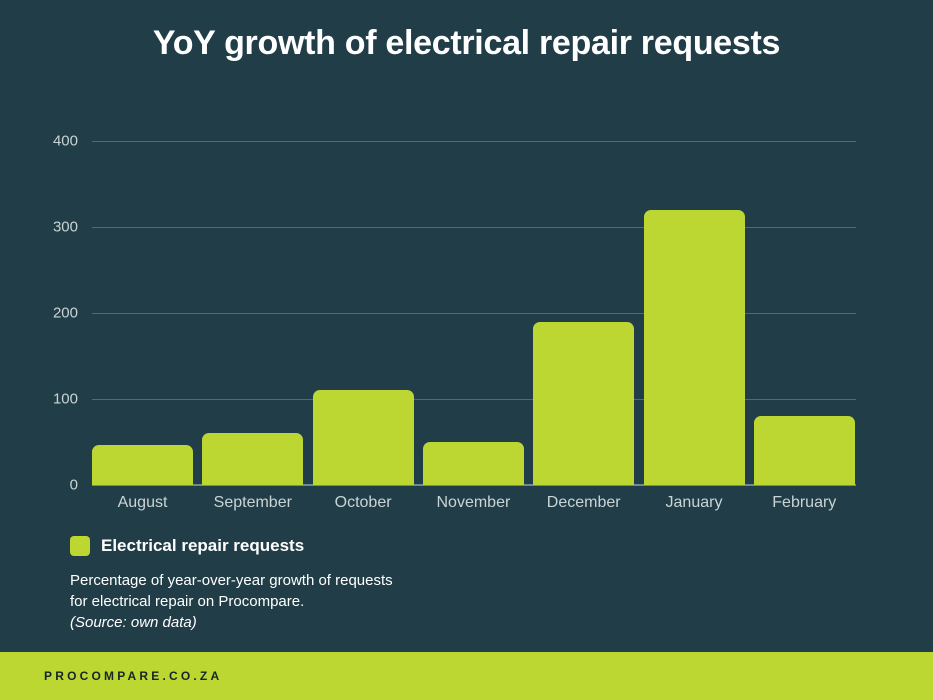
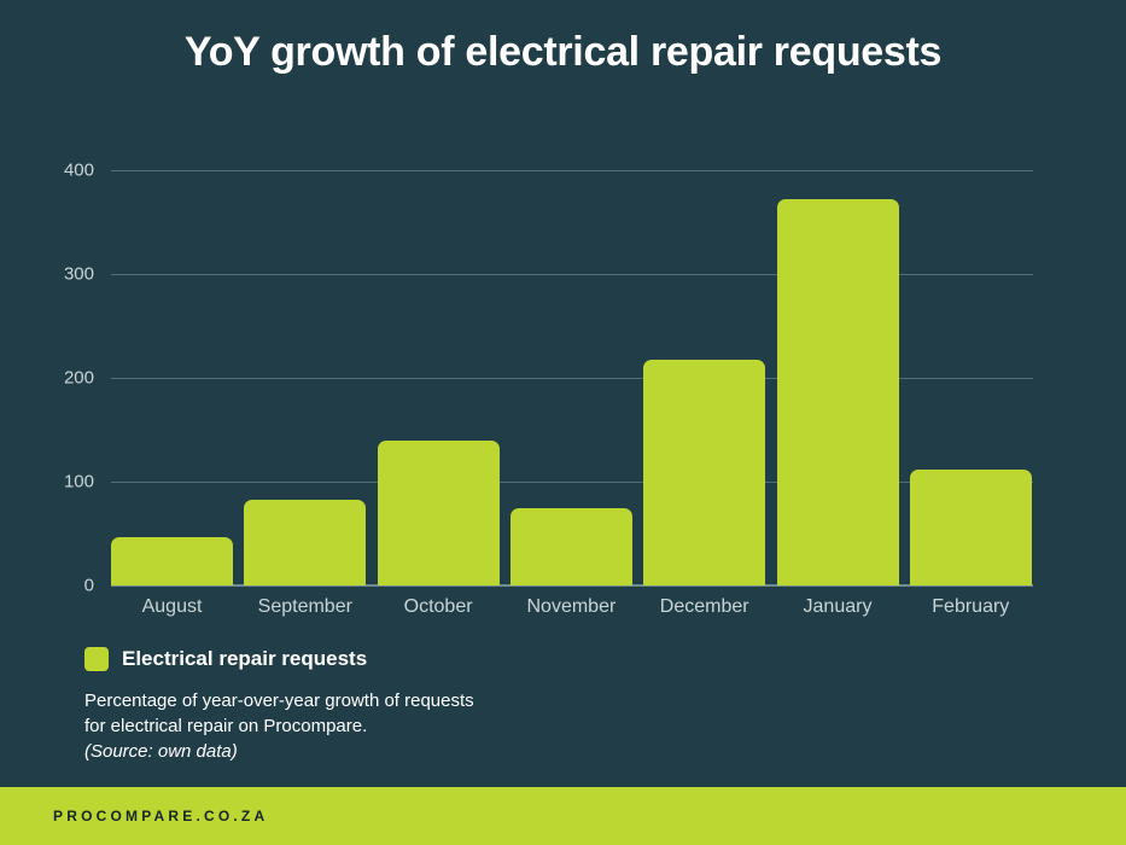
September: 60 -> 80
October: 110 -> 140
November: 50 -> 80
December: 190 -> 220
January: 320 -> 370
February: 80 -> 110
